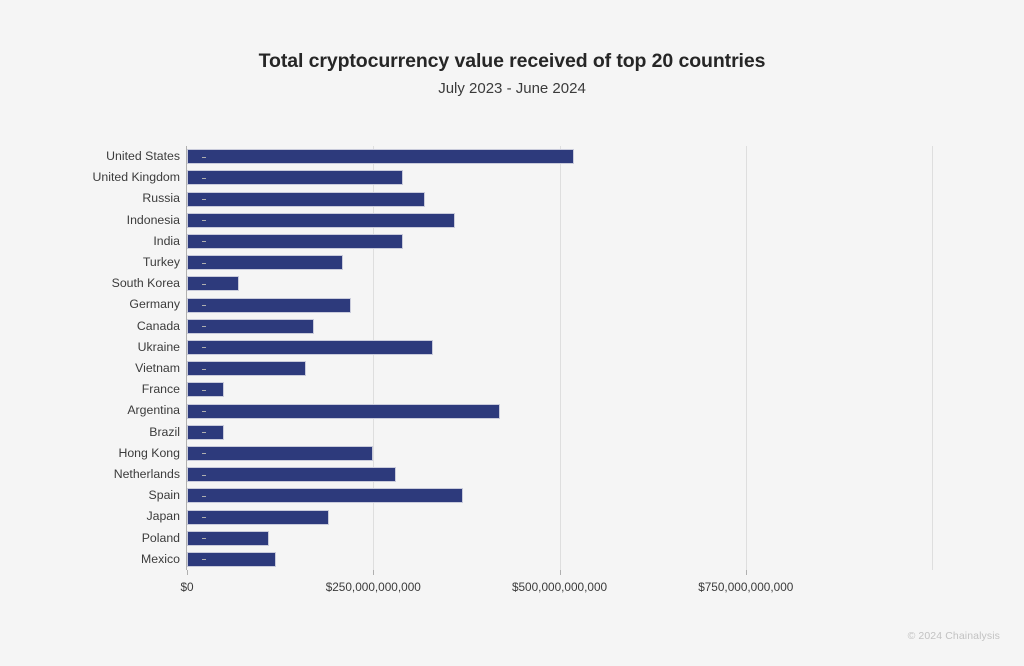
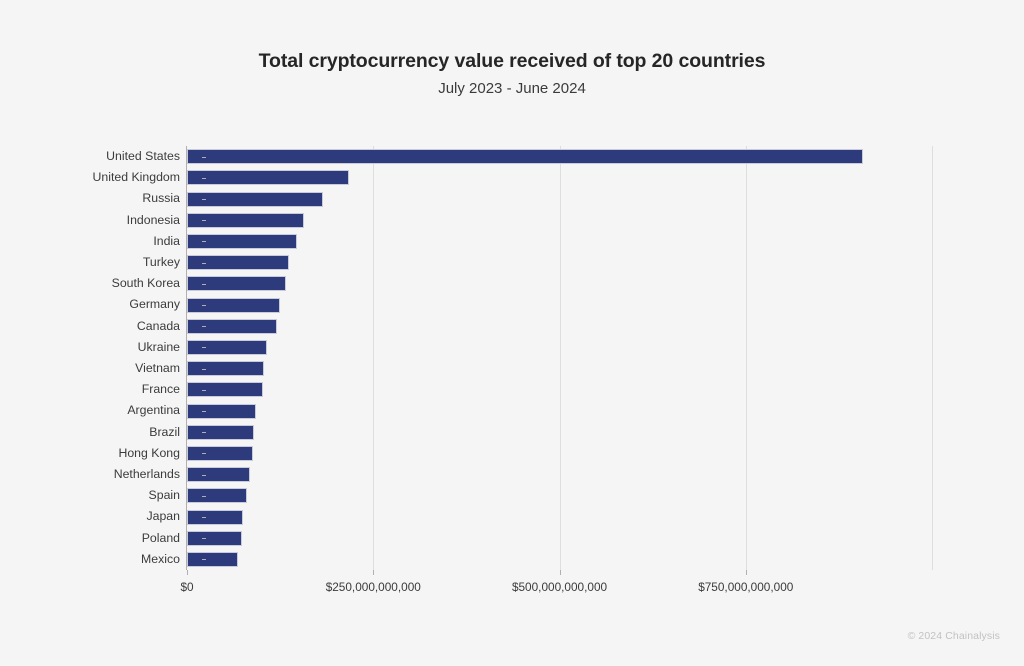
United States: $520000000000 -> $910000000000
United Kingdom: $290000000000 -> $220000000000
Russia: $320000000000 -> $180000000000
Indonesia: $360000000000 -> $160000000000
India: $290000000000 -> $150000000000
Turkey: $210000000000 -> $140000000000
South Korea: $70000000000 -> $130000000000
Germany: $220000000000 -> $120000000000
Canada: $170000000000 -> $120000000000
Ukraine: $330000000000 -> $110000000000
Vietnam: $160000000000 -> $100000000000
France: $50000000000 -> $100000000000
Argentina: $420000000000 -> $90000000000
Brazil: $50000000000 -> $90000000000
Hong Kong: $250000000000 -> $90000000000
Netherlands: $280000000000 -> $80000000000
Spain: $370000000000 -> $80000000000
Japan: $190000000000 -> $80000000000
Poland: $110000000000 -> $70000000000
Mexico: $120000000000 -> $70000000000
